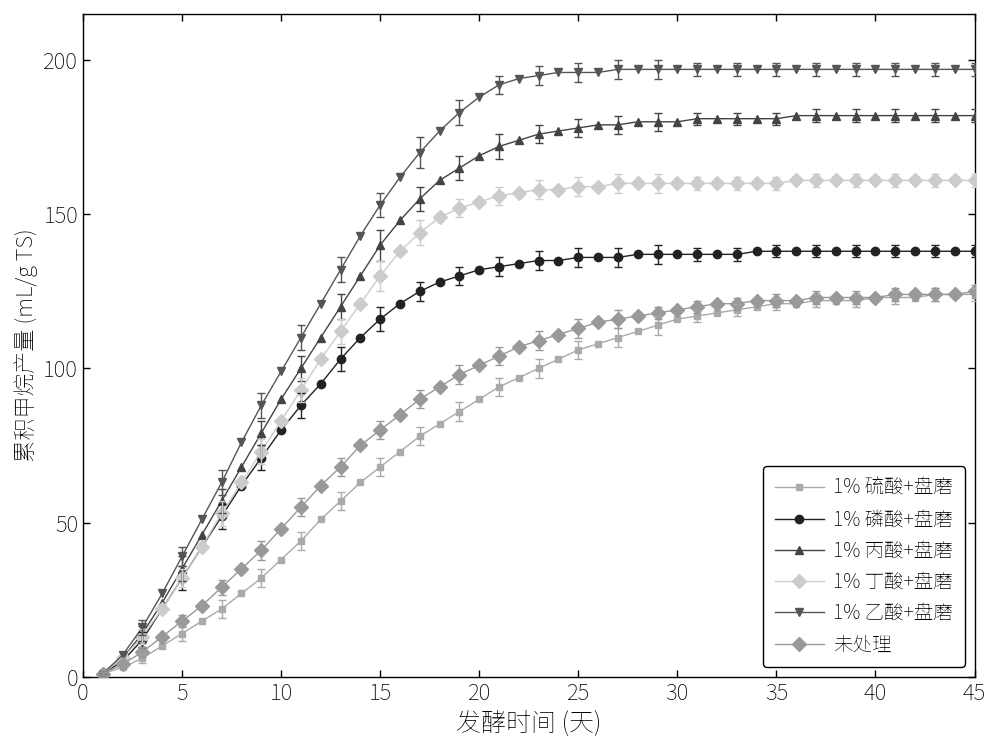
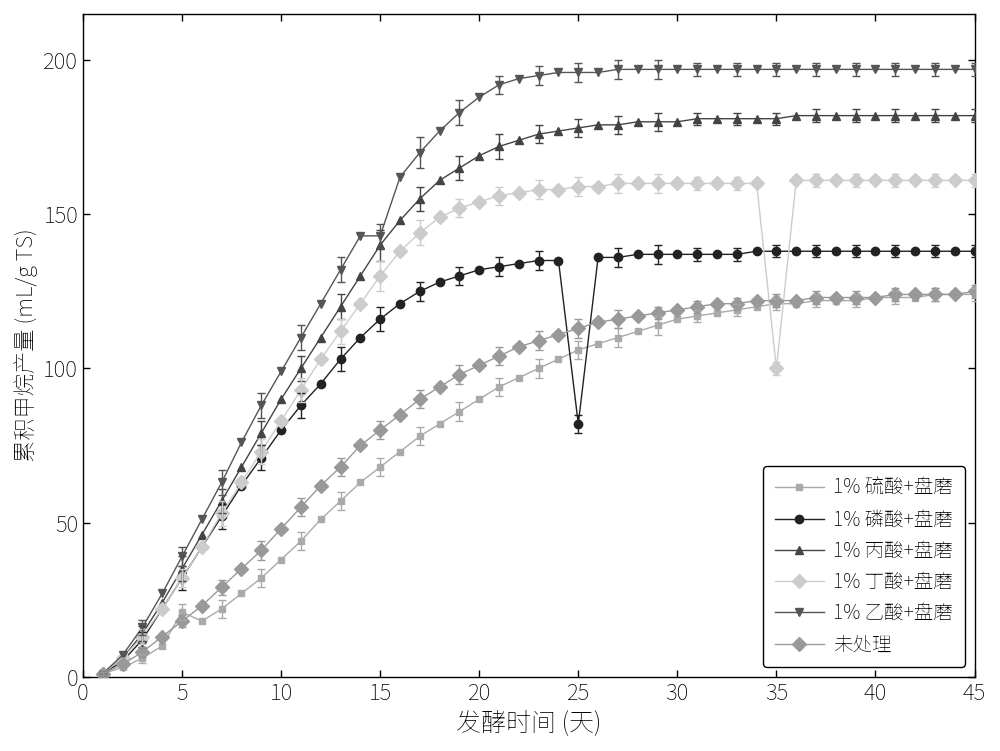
1% 硫酸+盘磨/5: 14 -> 21
1% 乙酸+盘磨/15: 153 -> 143
1% 磷酸+盘磨/25: 136 -> 82
1% 丁酸+盘磨/35: 160 -> 100
